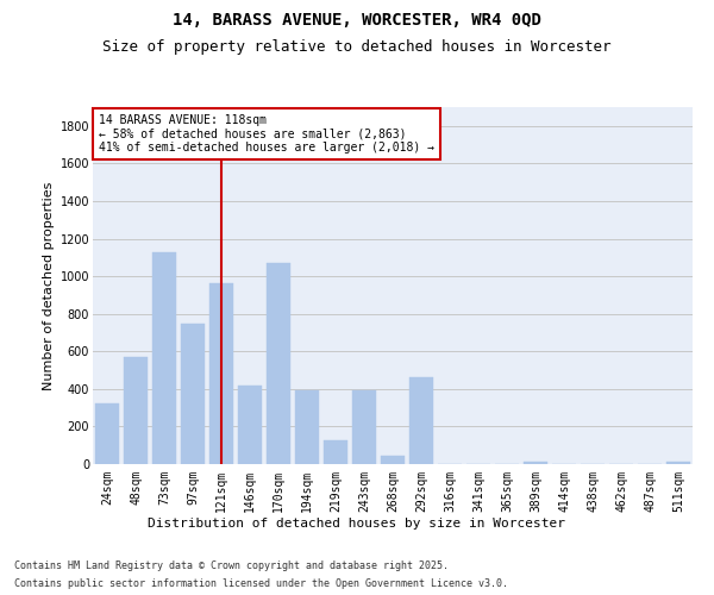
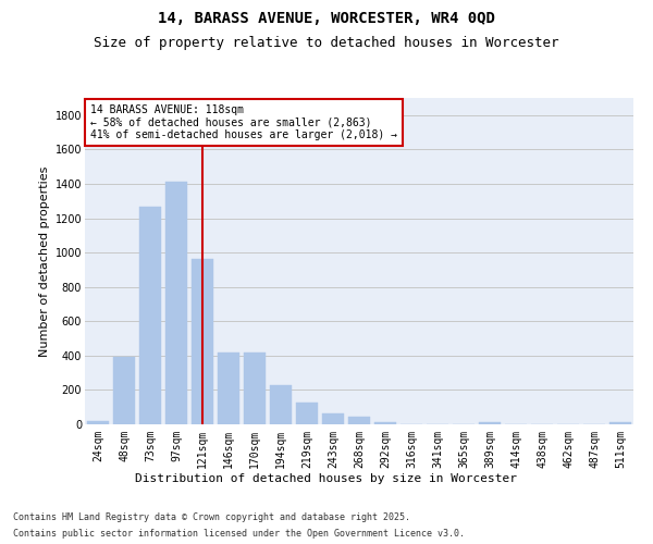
24sqm: 320 -> 20
48sqm: 570 -> 400
73sqm: 1130 -> 1260
97sqm: 750 -> 1410
170sqm: 1070 -> 420
194sqm: 390 -> 230
243sqm: 390 -> 60
292sqm: 460 -> 10
